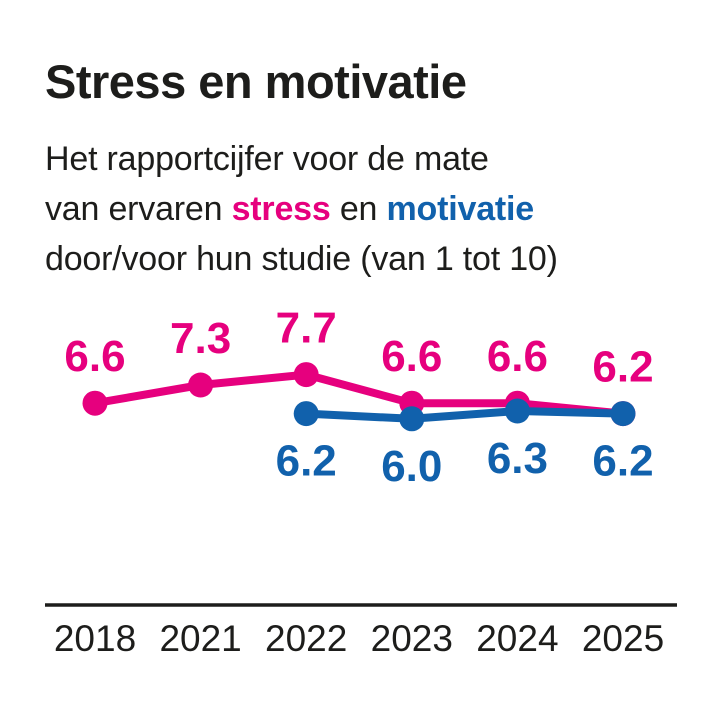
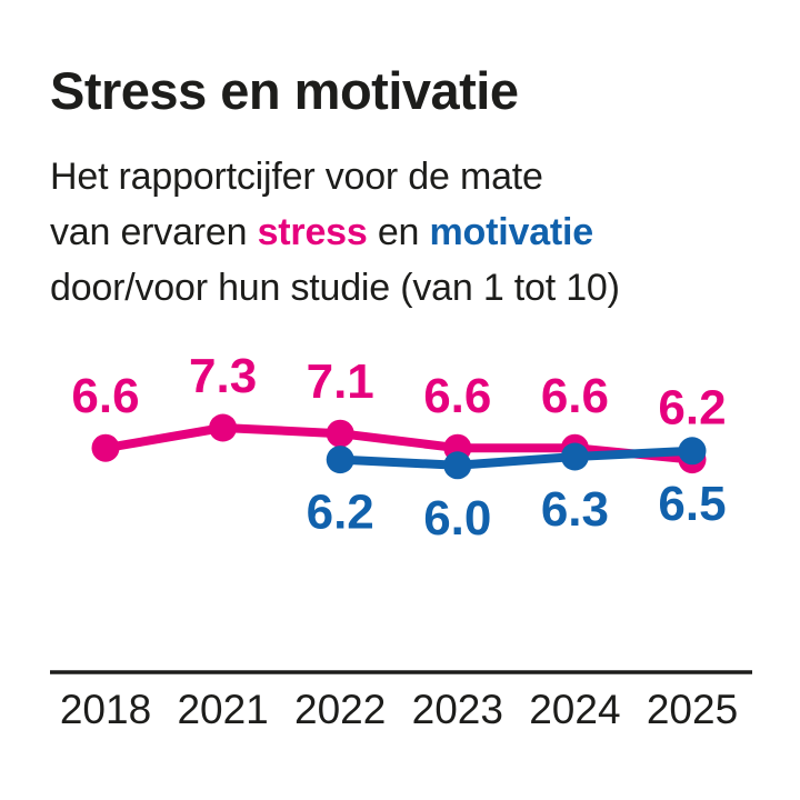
stress/2022: 7.7 -> 7.1
motivatie/2025: 6.2 -> 6.5
